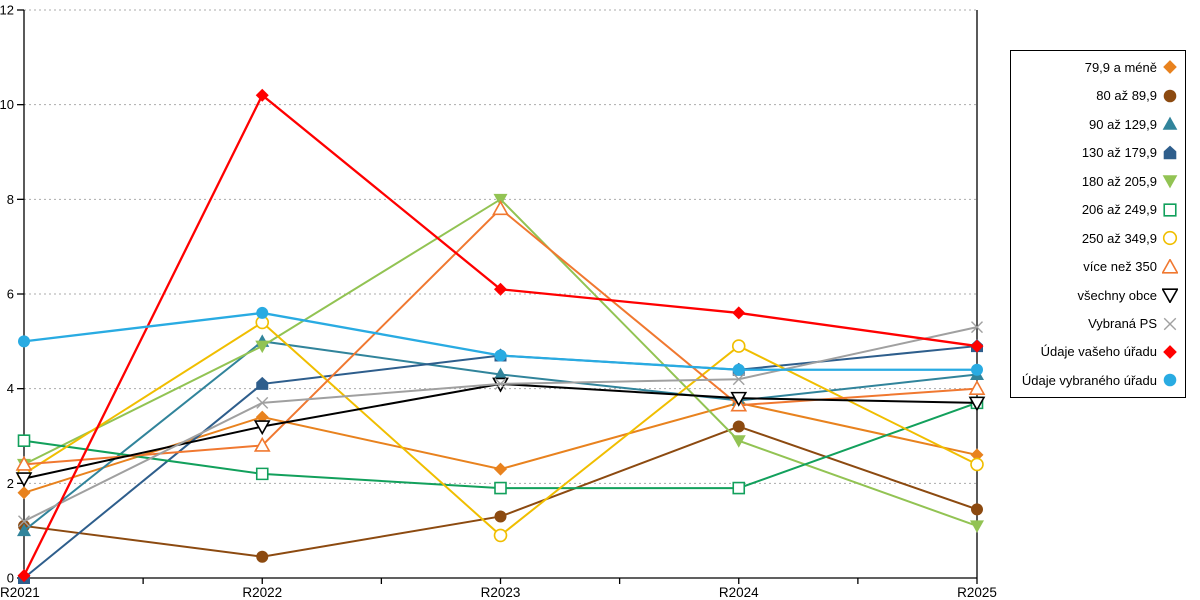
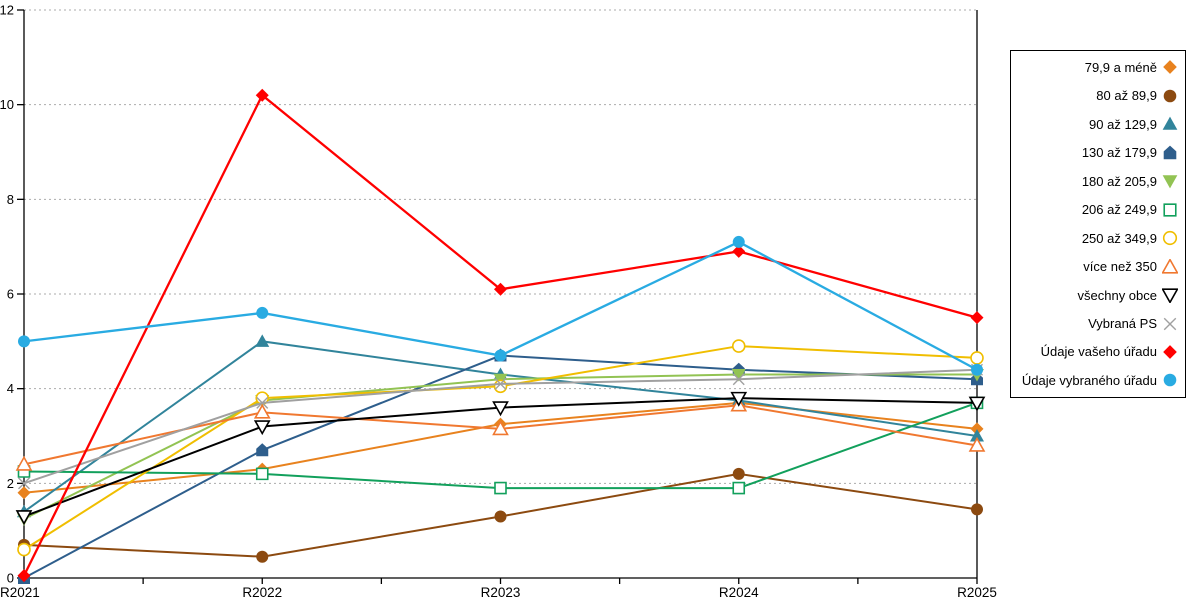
80 až 89,9/R2021: 1.1 -> 0.7
90 až 129,9/R2021: 1.0 -> 1.4
180 až 205,9/R2021: 2.4 -> 1.2
206 až 249,9/R2021: 2.9 -> 2.2
250 až 349,9/R2021: 2.2 -> 0.6
všechny obce/R2021: 2.1 -> 1.3
Vybraná PS/R2021: 1.2 -> 2.0
79,9 a méně/R2022: 3.4 -> 2.3
130 až 179,9/R2022: 4.1 -> 2.7
180 až 205,9/R2022: 4.9 -> 3.8
250 až 349,9/R2022: 5.4 -> 3.8
více než 350/R2022: 2.8 -> 3.5
79,9 a méně/R2023: 2.3 -> 3.2
180 až 205,9/R2023: 8.0 -> 4.2
250 až 349,9/R2023: 0.9 -> 4.0
více než 350/R2023: 7.8 -> 3.1
všechny obce/R2023: 4.1 -> 3.6
80 až 89,9/R2024: 3.2 -> 2.2
180 až 205,9/R2024: 2.9 -> 4.3
Údaje vašeho úřadu/R2024: 5.6 -> 6.9
Údaje vybraného úřadu/R2024: 4.4 -> 7.1
79,9 a méně/R2025: 2.6 -> 3.1
90 až 129,9/R2025: 4.3 -> 3.0
130 až 179,9/R2025: 4.9 -> 4.2
180 až 205,9/R2025: 1.1 -> 4.3
250 až 349,9/R2025: 2.4 -> 4.7
více než 350/R2025: 4.0 -> 2.8
Vybraná PS/R2025: 5.3 -> 4.4
Údaje vašeho úřadu/R2025: 4.9 -> 5.5
